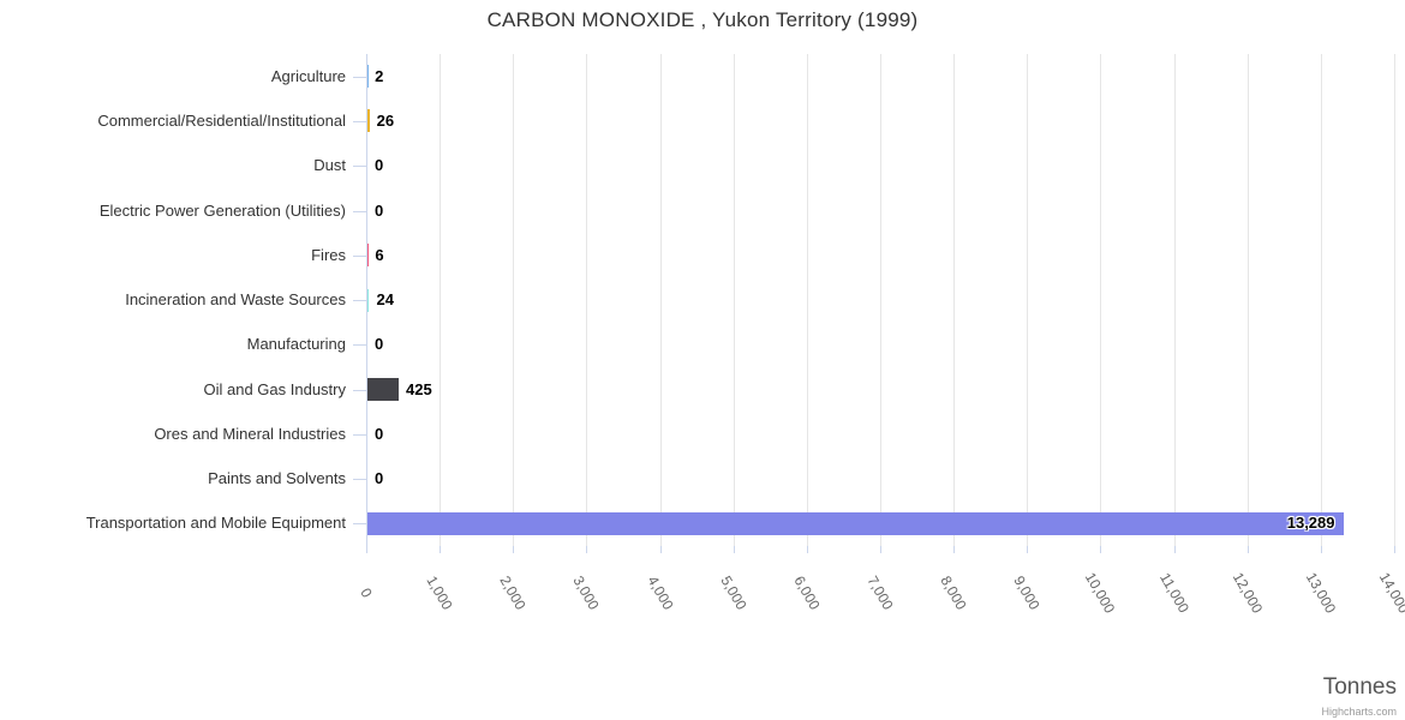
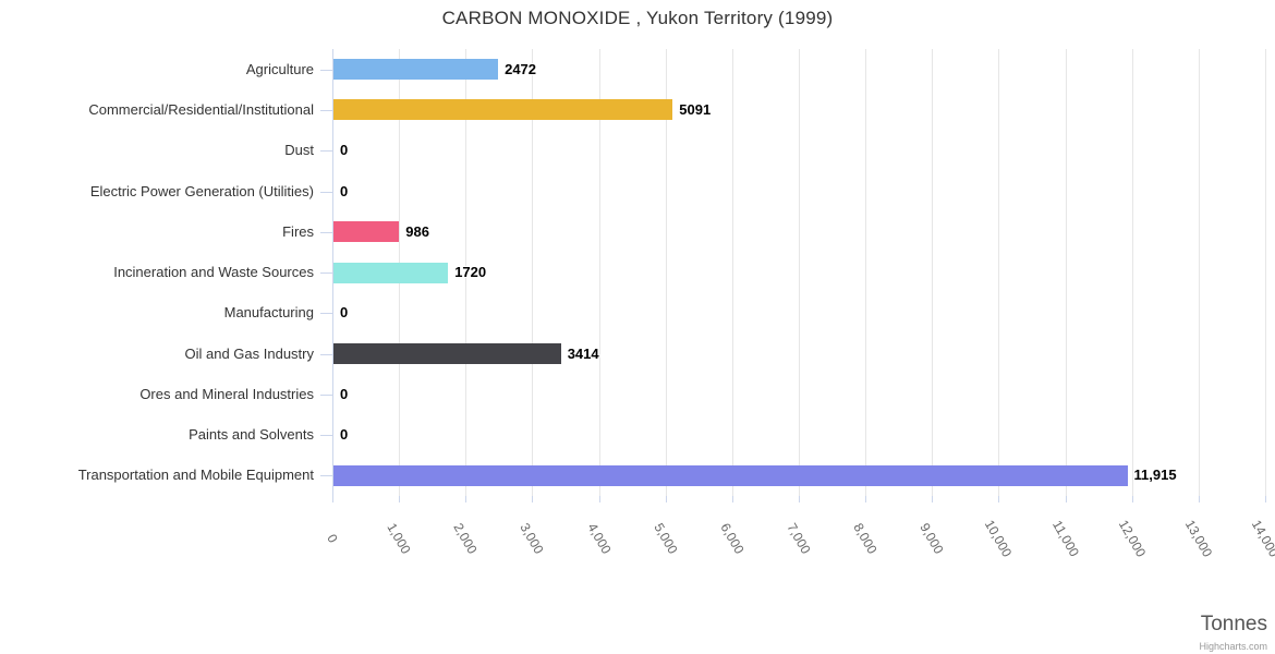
Agriculture: 2 -> 2472
Commercial/Residential/Institutional: 26 -> 5091
Fires: 6 -> 986
Incineration and Waste Sources: 24 -> 1720
Oil and Gas Industry: 425 -> 3414
Transportation and Mobile Equipment: 13,289 -> 11,915
